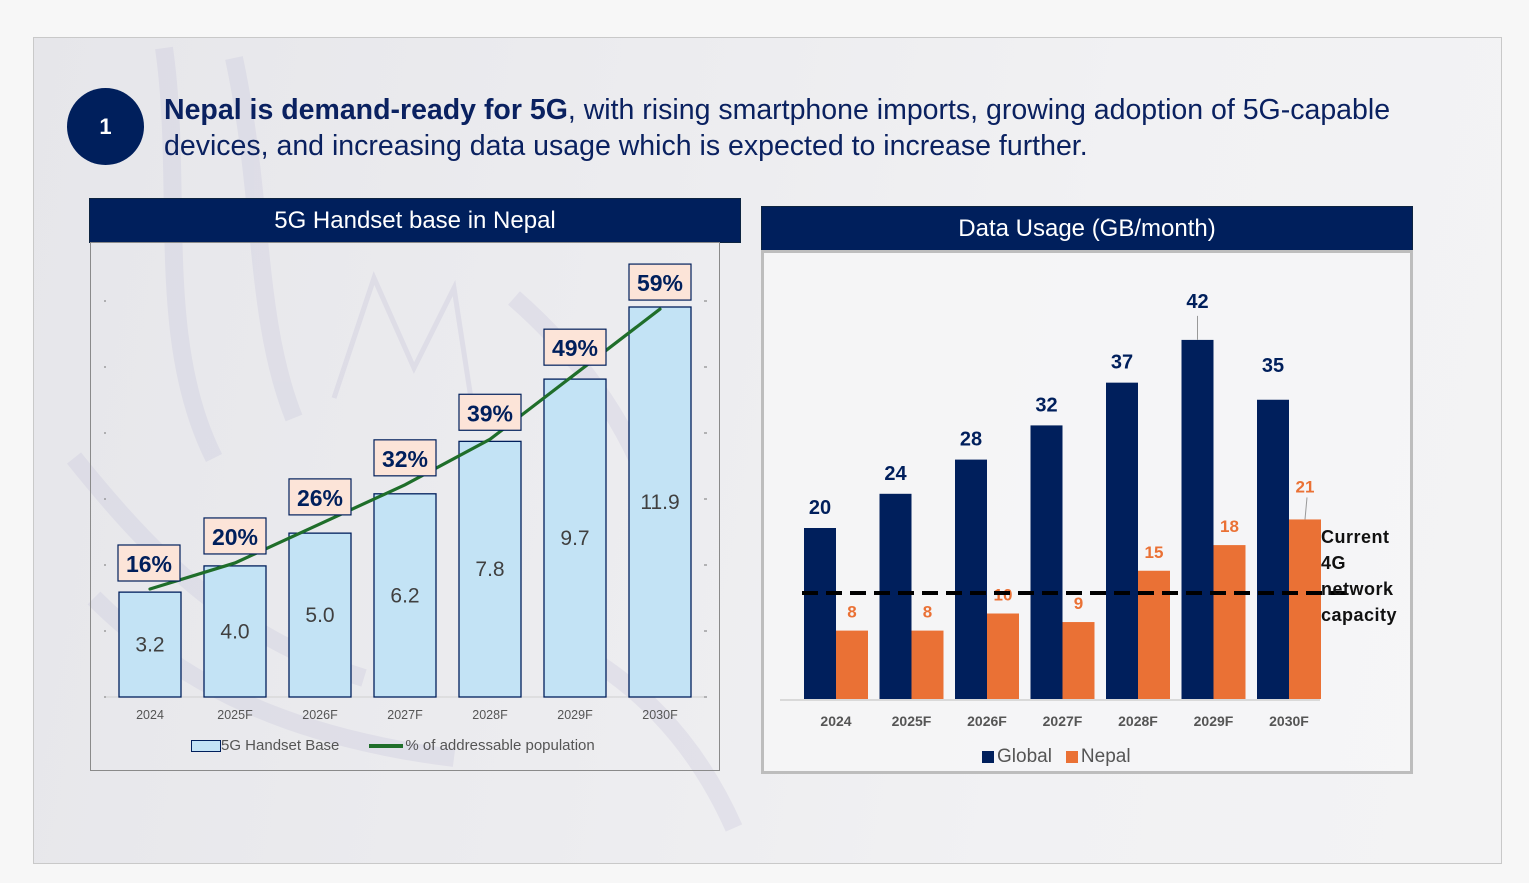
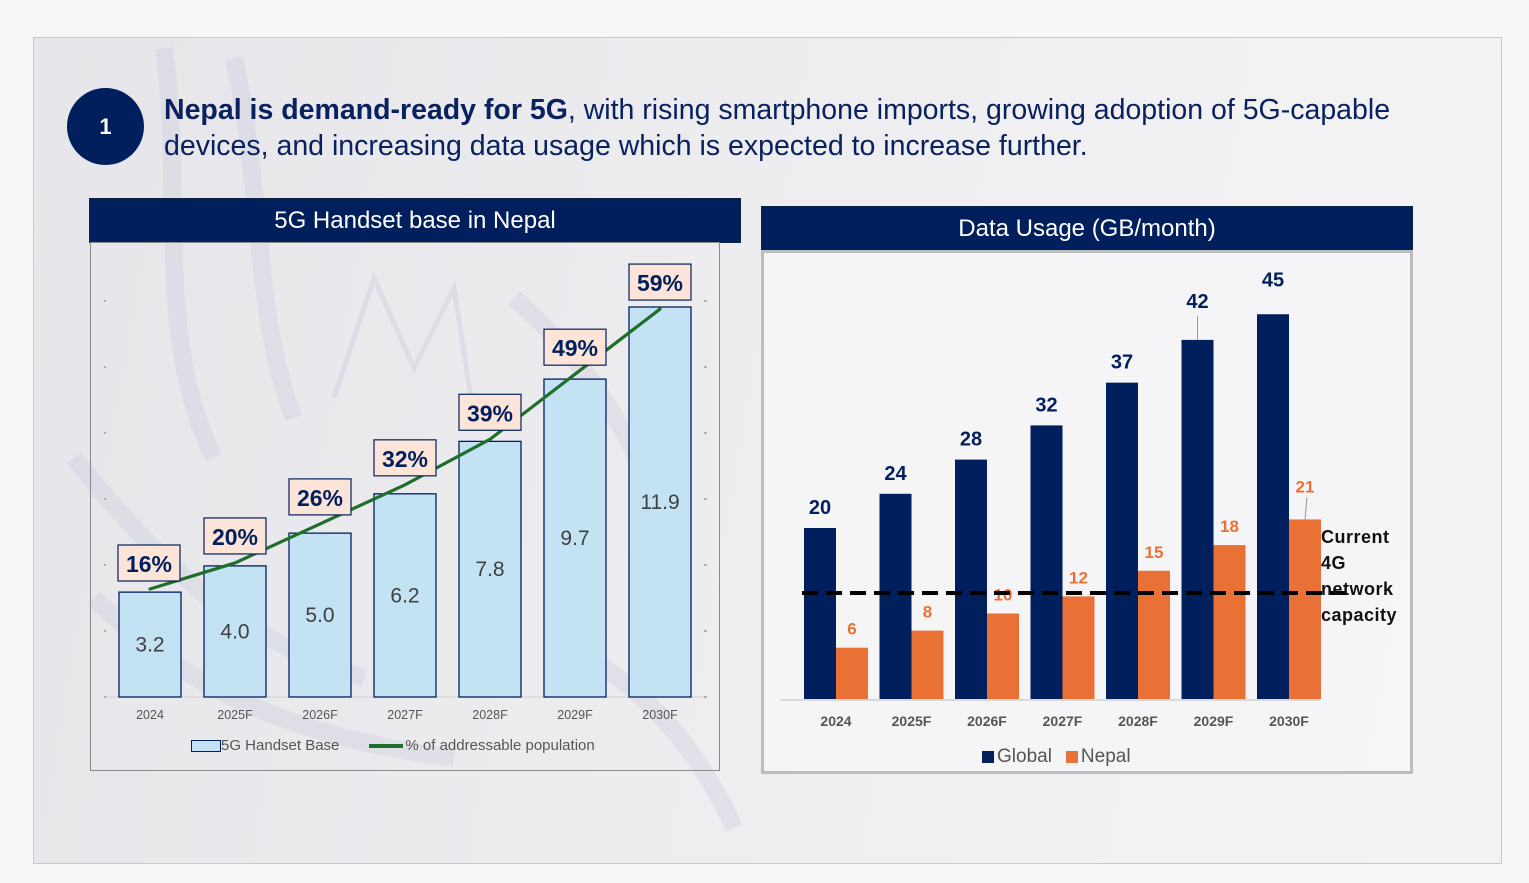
Data Usage (GB/month)/Nepal/2024: 8 -> 6
Data Usage (GB/month)/Nepal/2027F: 9 -> 12
Data Usage (GB/month)/Global/2030F: 35 -> 45
